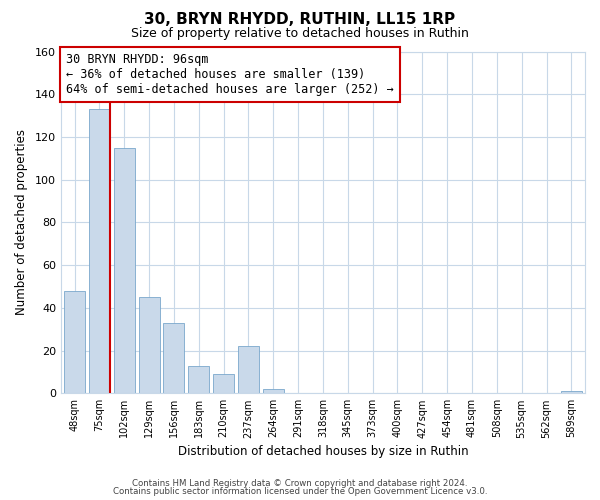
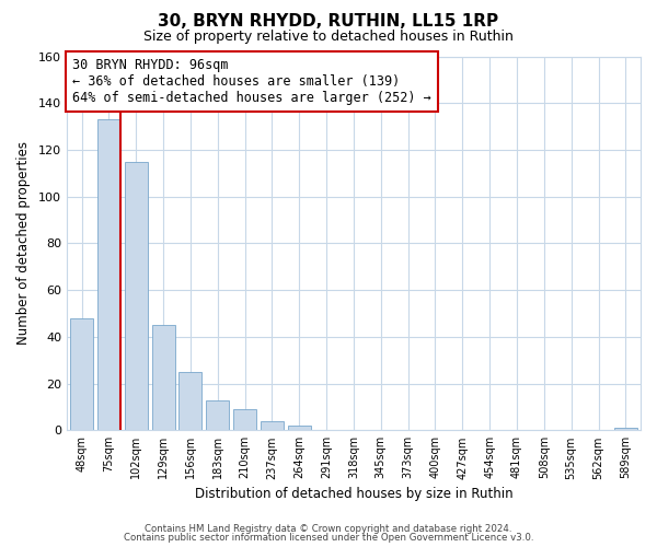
156sqm: 33 -> 25
237sqm: 22 -> 4
